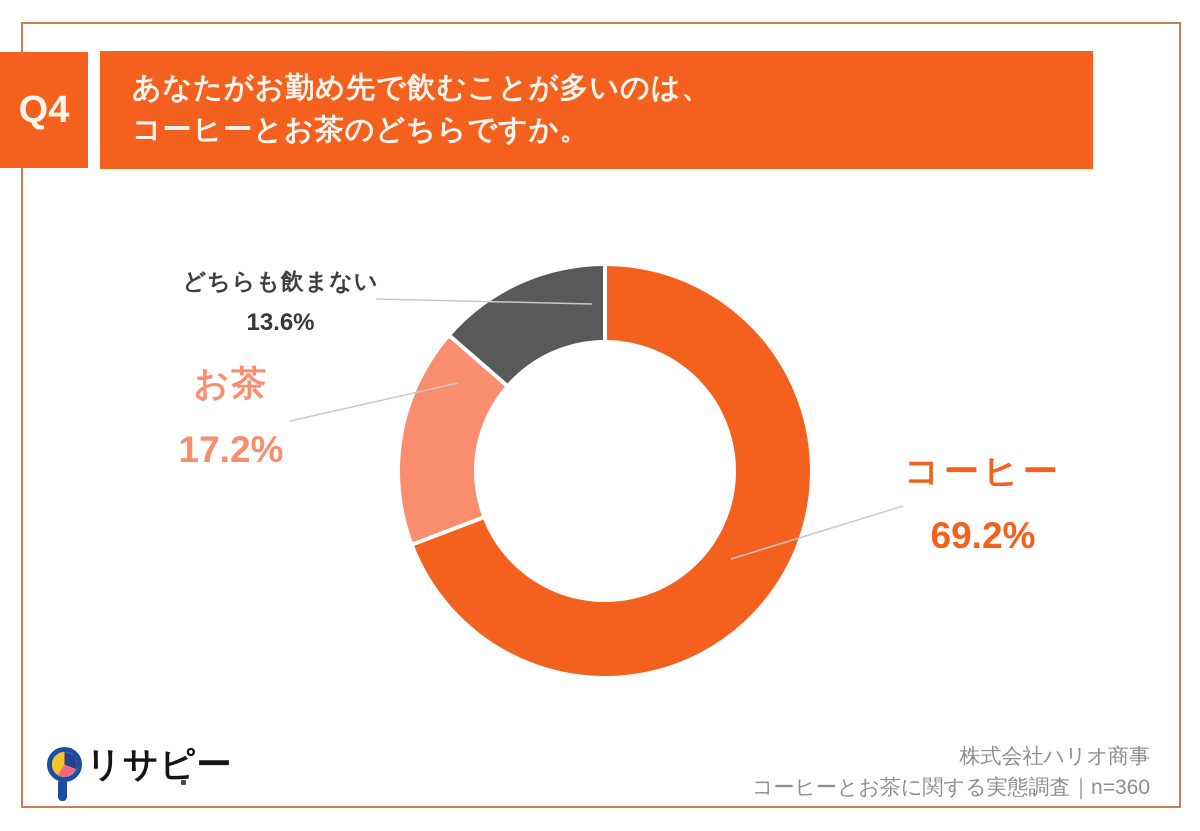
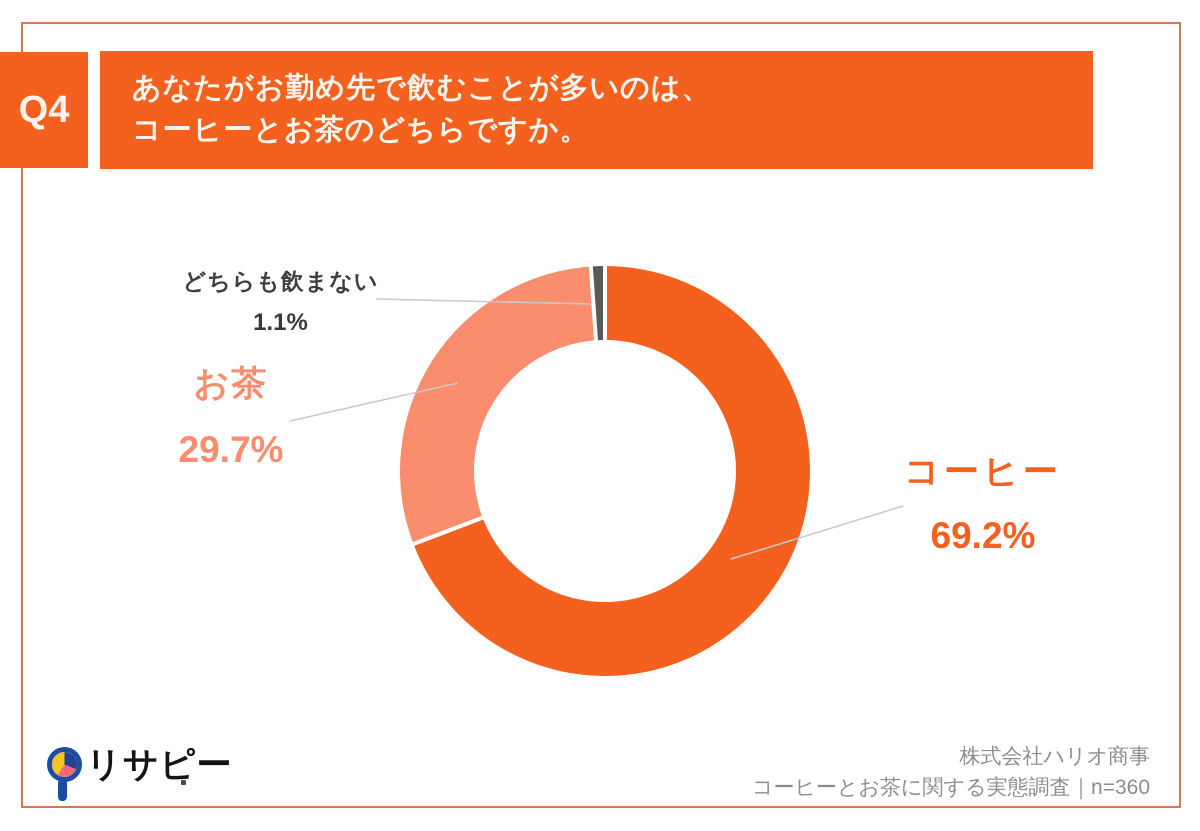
お茶: 17.2% -> 29.7%
どちらも飲まない: 13.6% -> 1.1%
